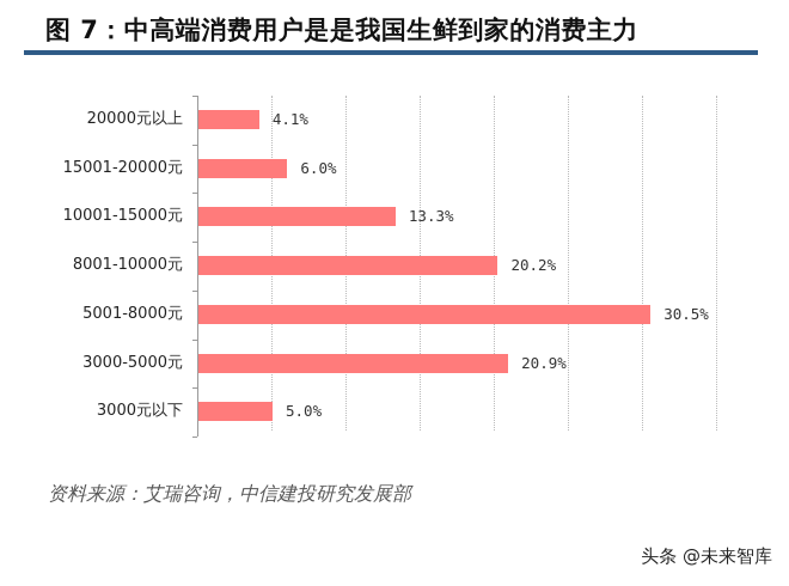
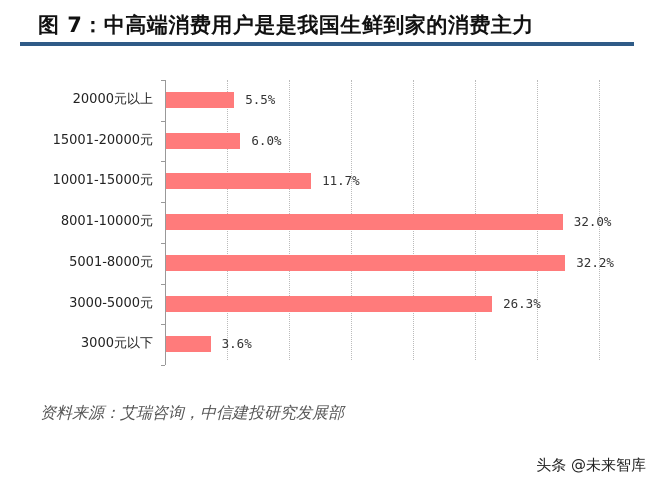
20000元以上: 4.1% -> 5.5%
10001-15000元: 13.3% -> 11.7%
8001-10000元: 20.2% -> 32.0%
5001-8000元: 30.5% -> 32.2%
3000-5000元: 20.9% -> 26.3%
3000元以下: 5.0% -> 3.6%
